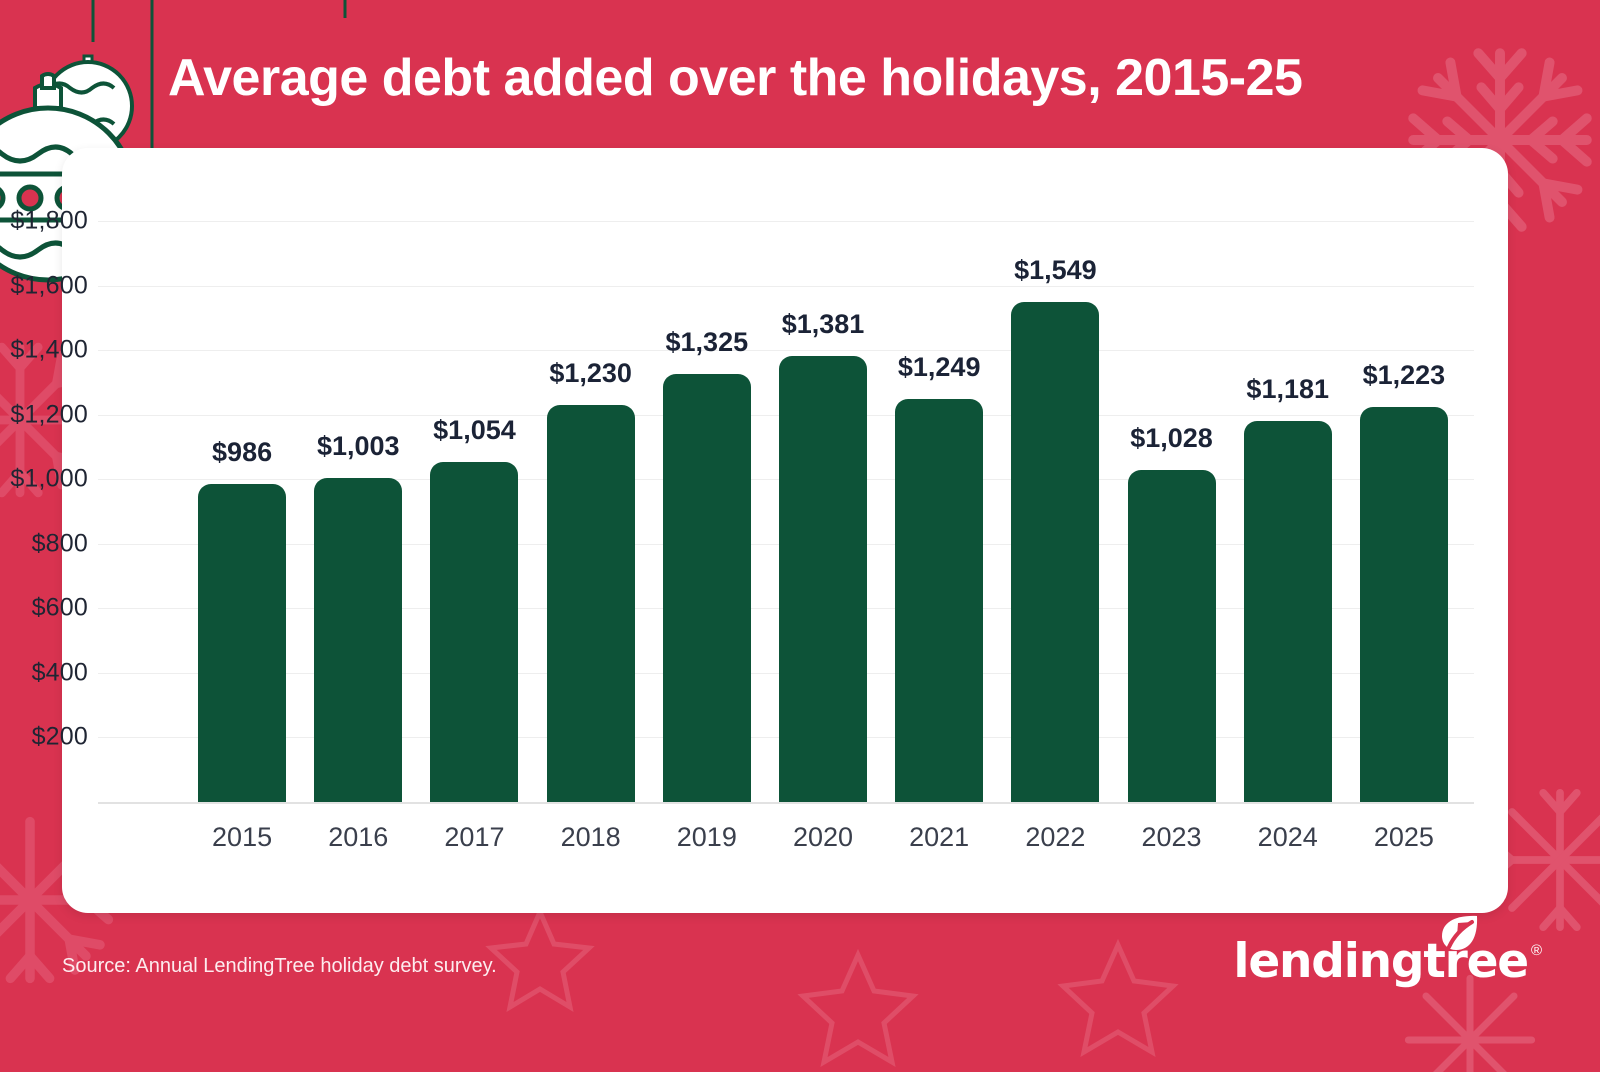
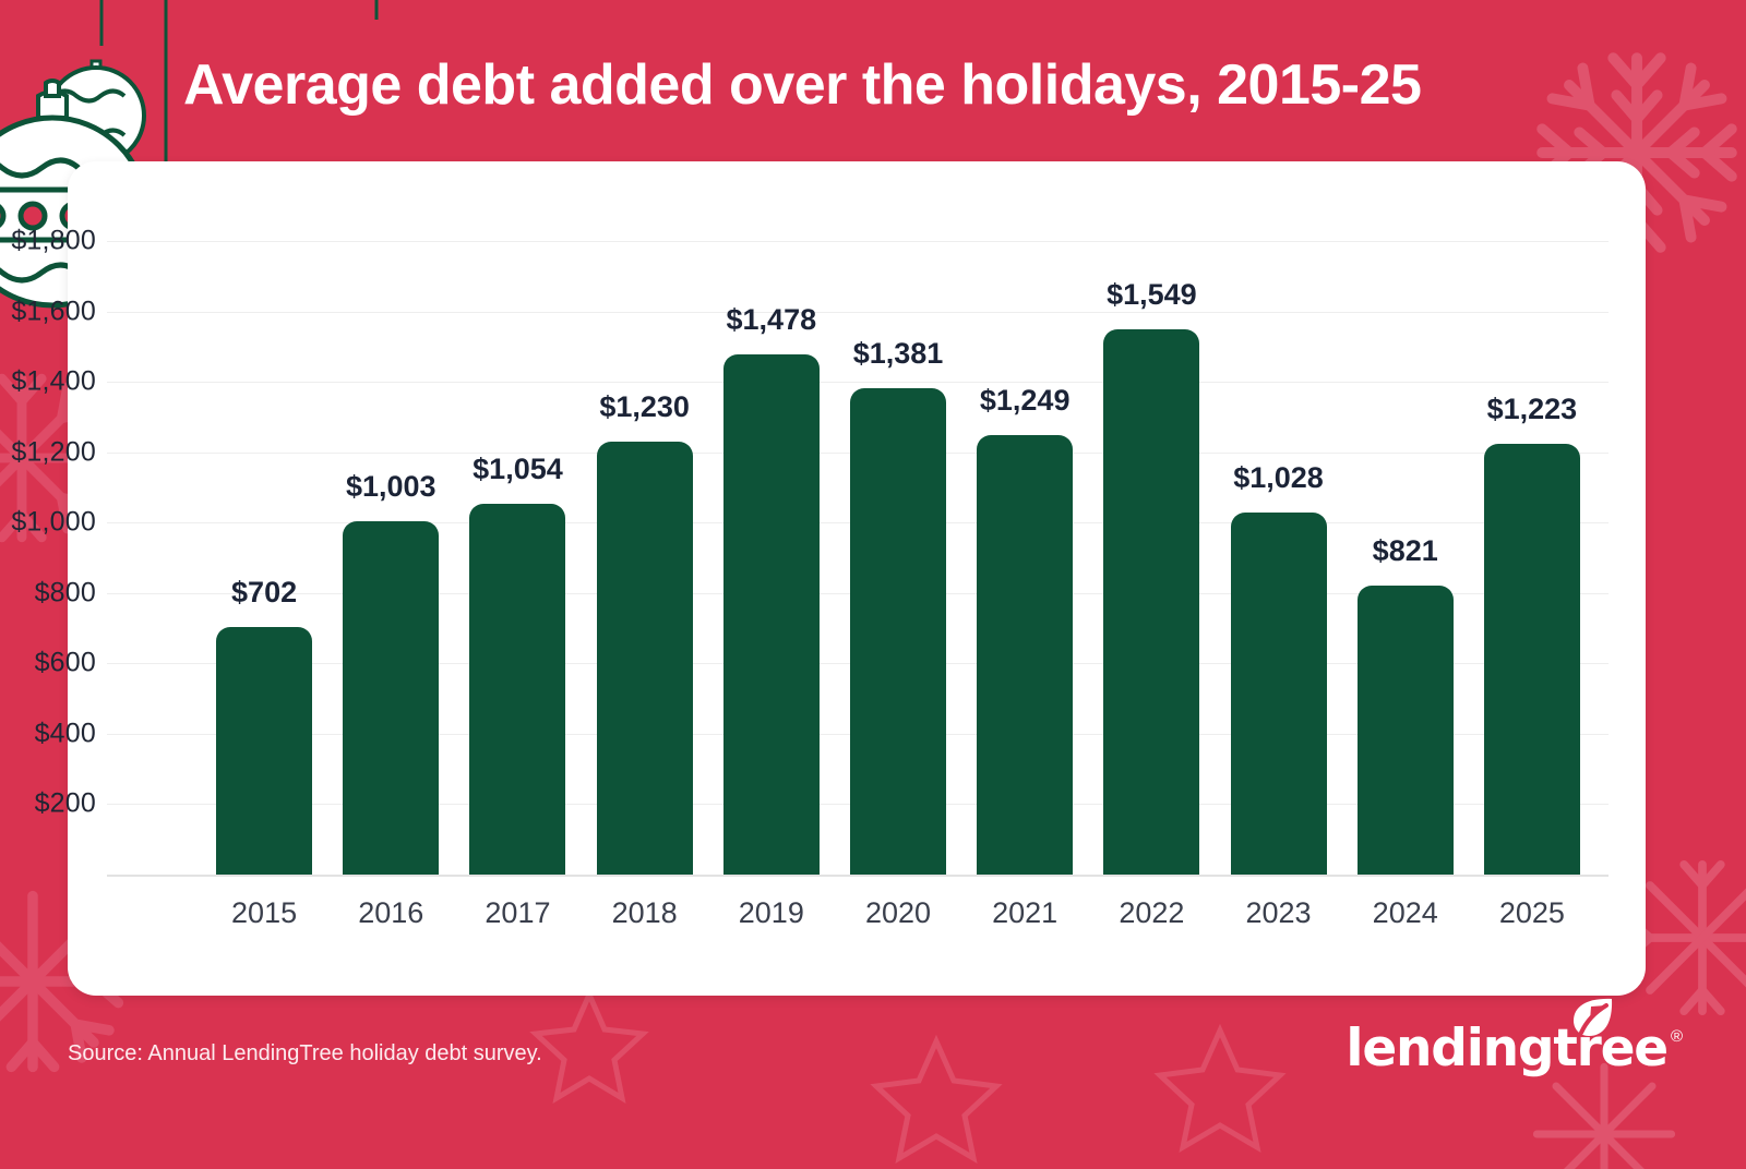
2015: $986 -> $702
2019: $1,325 -> $1,478
2024: $1,181 -> $821
